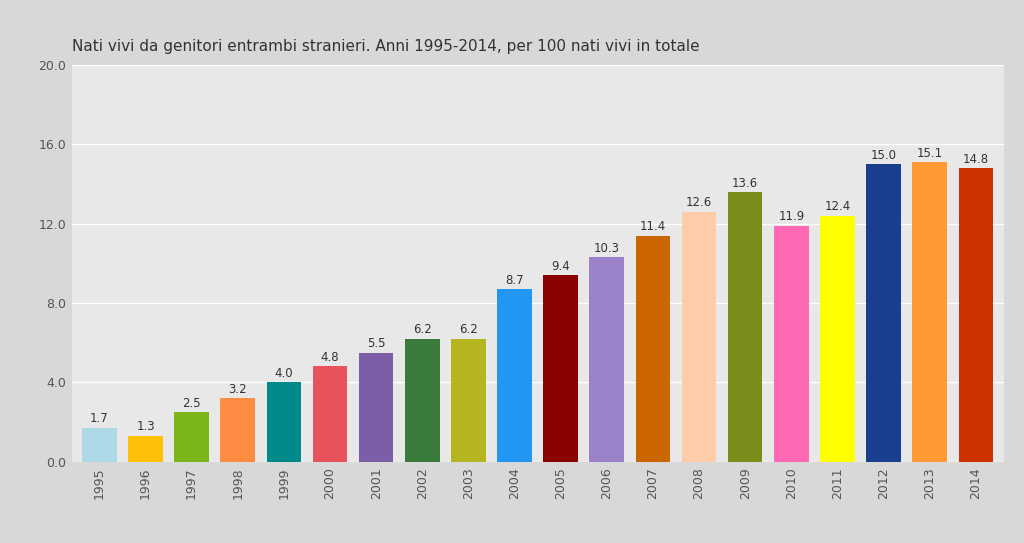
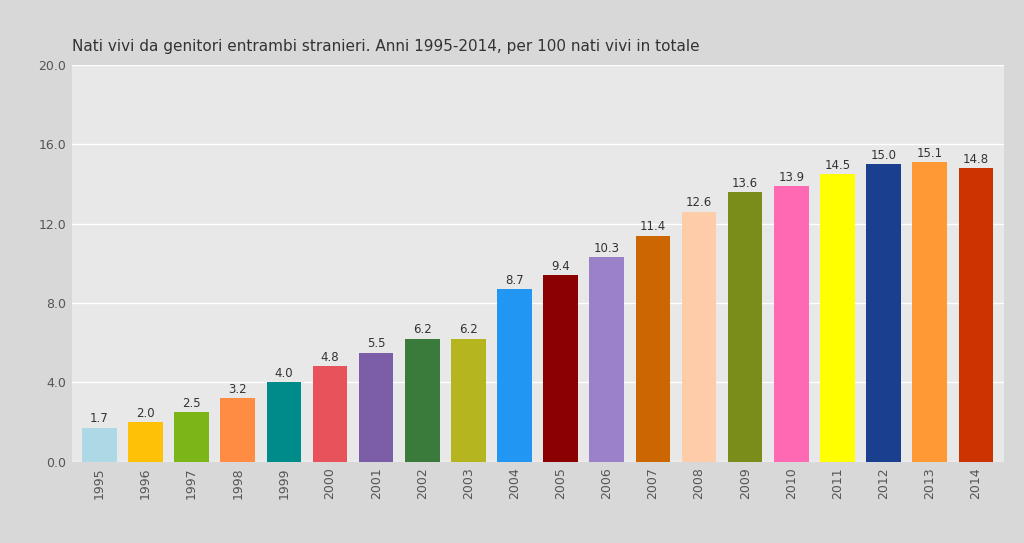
1996: 1.3 -> 2.0
2010: 11.9 -> 13.9
2011: 12.4 -> 14.5
